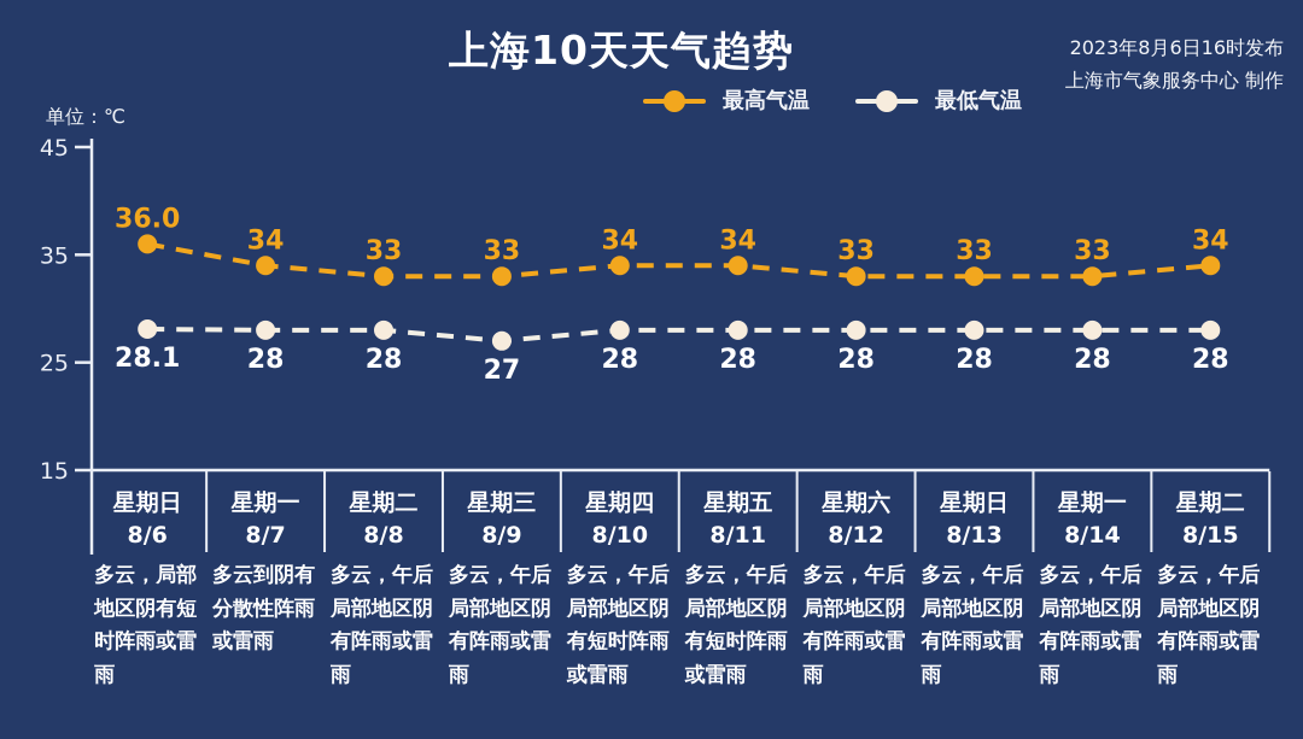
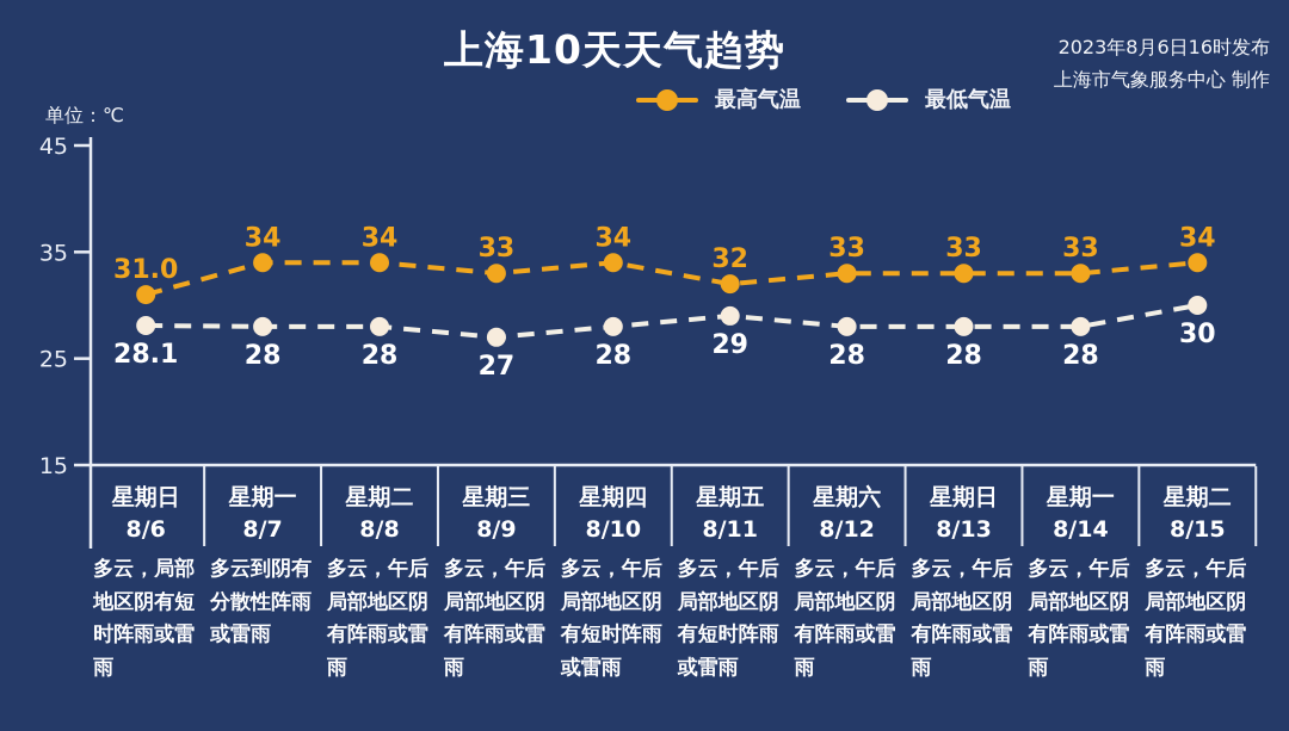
最高气温/8/6: 36.0 -> 31.0
最高气温/8/8: 33 -> 34
最高气温/8/11: 34 -> 32
最低气温/8/11: 28 -> 29
最低气温/8/15: 28 -> 30
